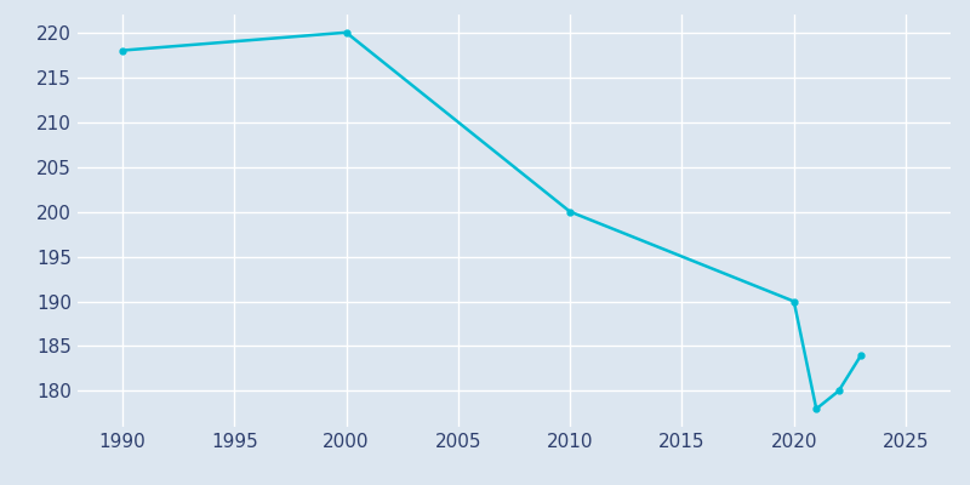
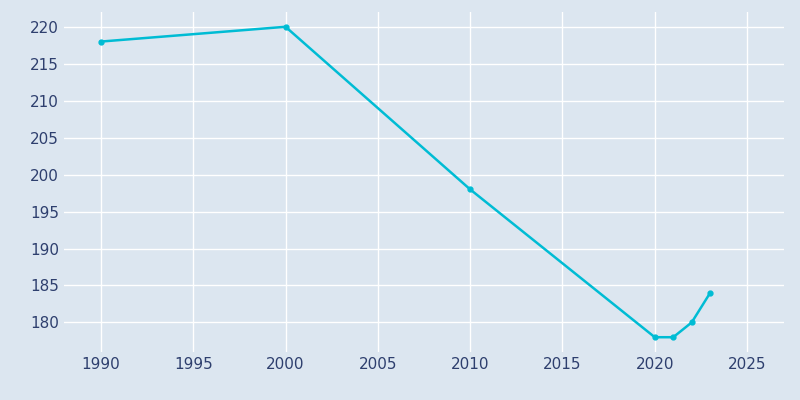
2010: 200 -> 198
2020: 190 -> 178
